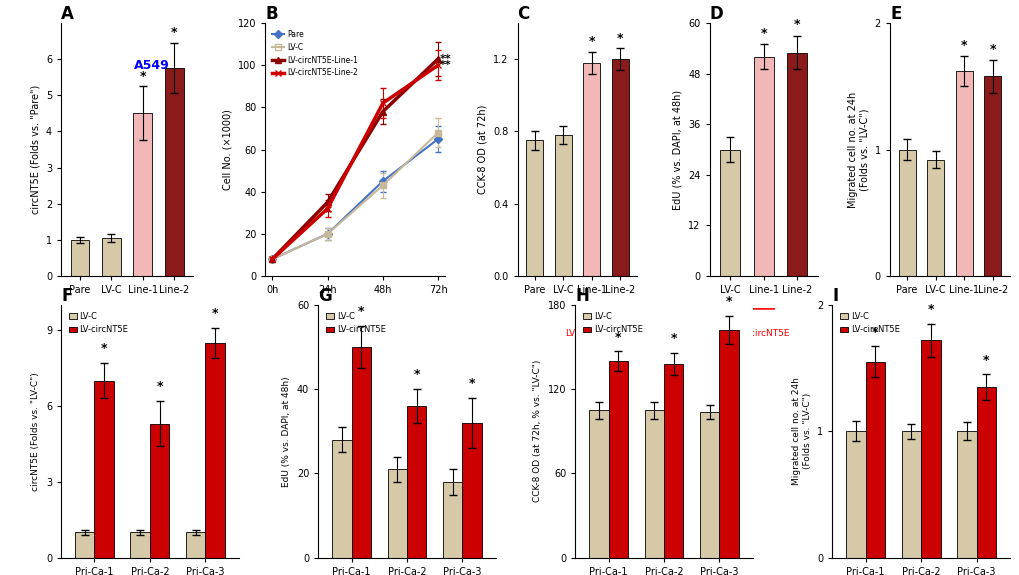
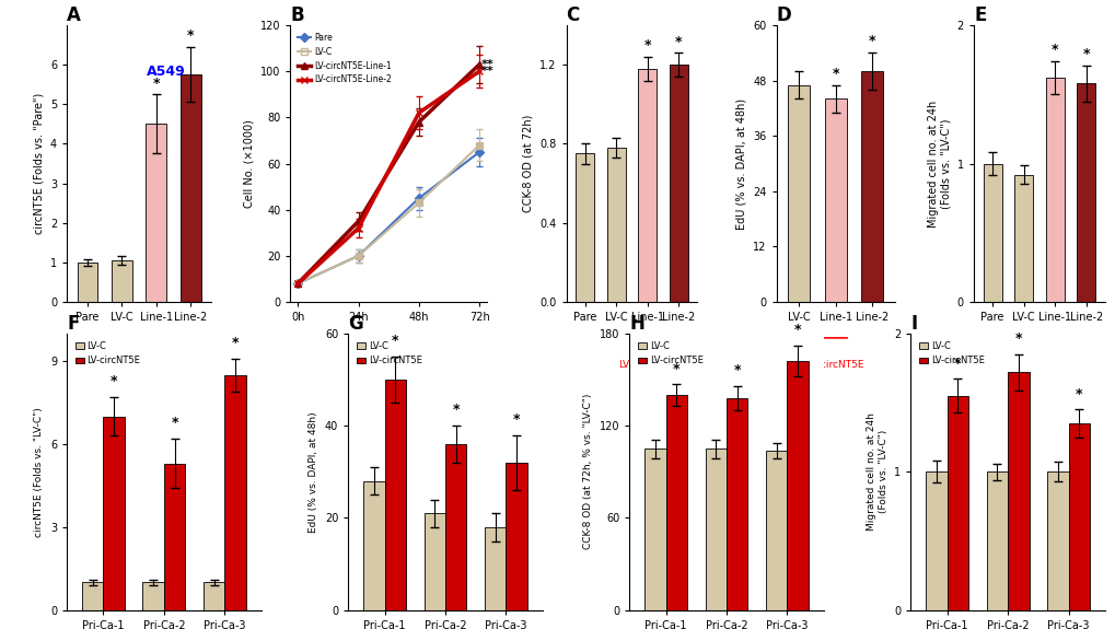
D/LV-C: 30 -> 47
D/Line-1: 52 -> 44
D/Line-2: 53 -> 50
